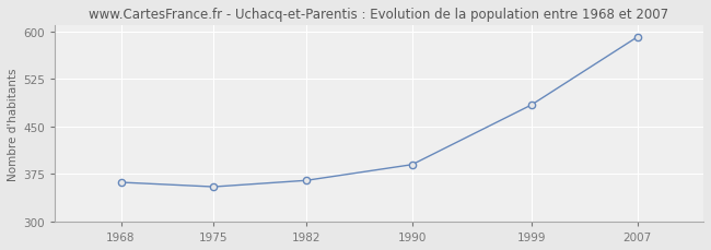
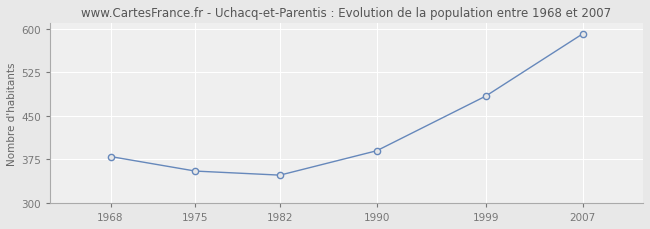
1968: 362 -> 380
1982: 365 -> 348
